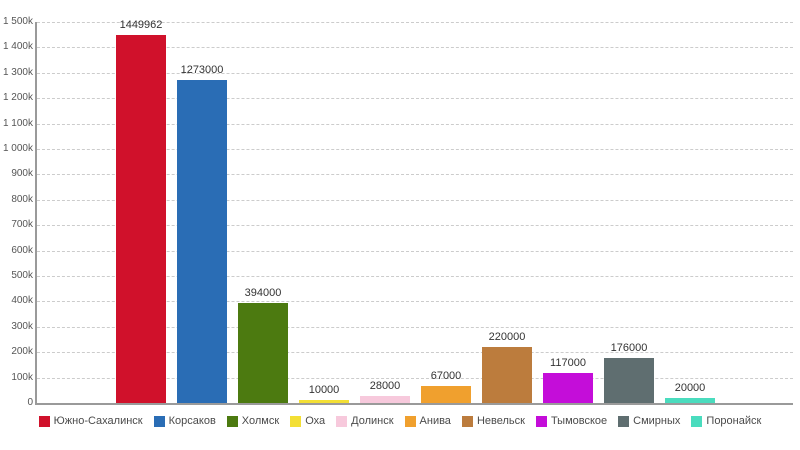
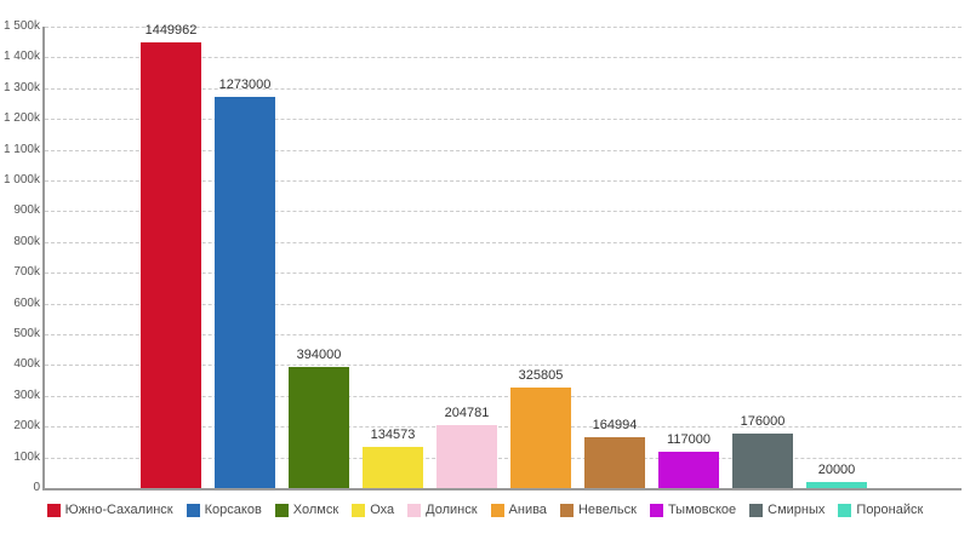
Оха: 10000 -> 134573
Долинск: 28000 -> 204781
Анива: 67000 -> 325805
Невельск: 220000 -> 164994
